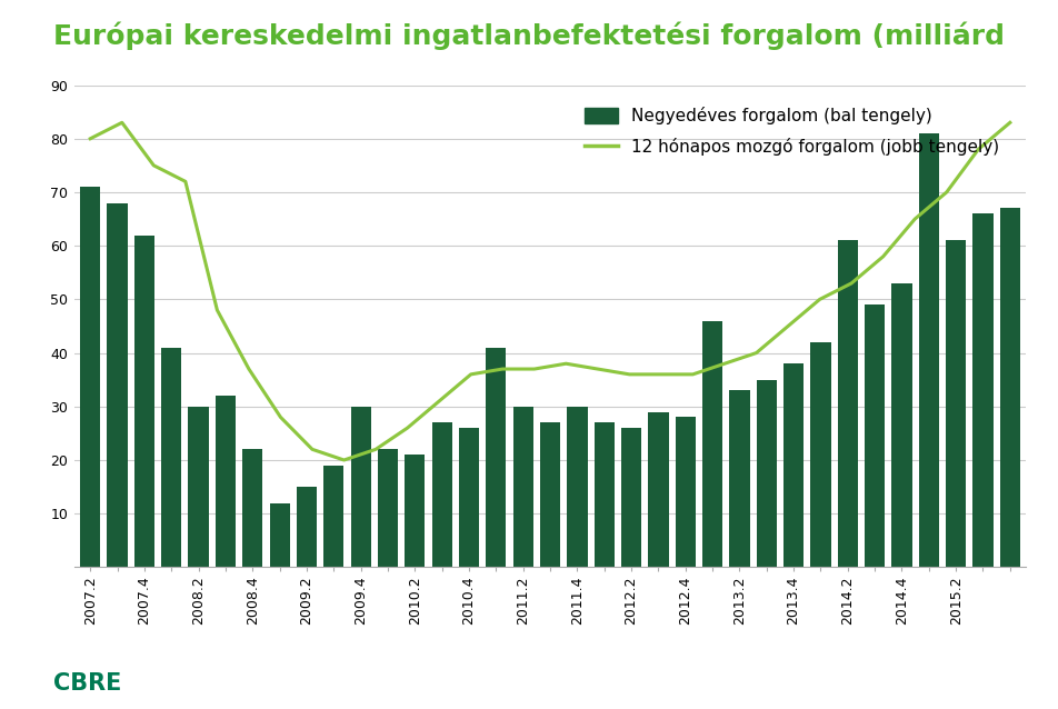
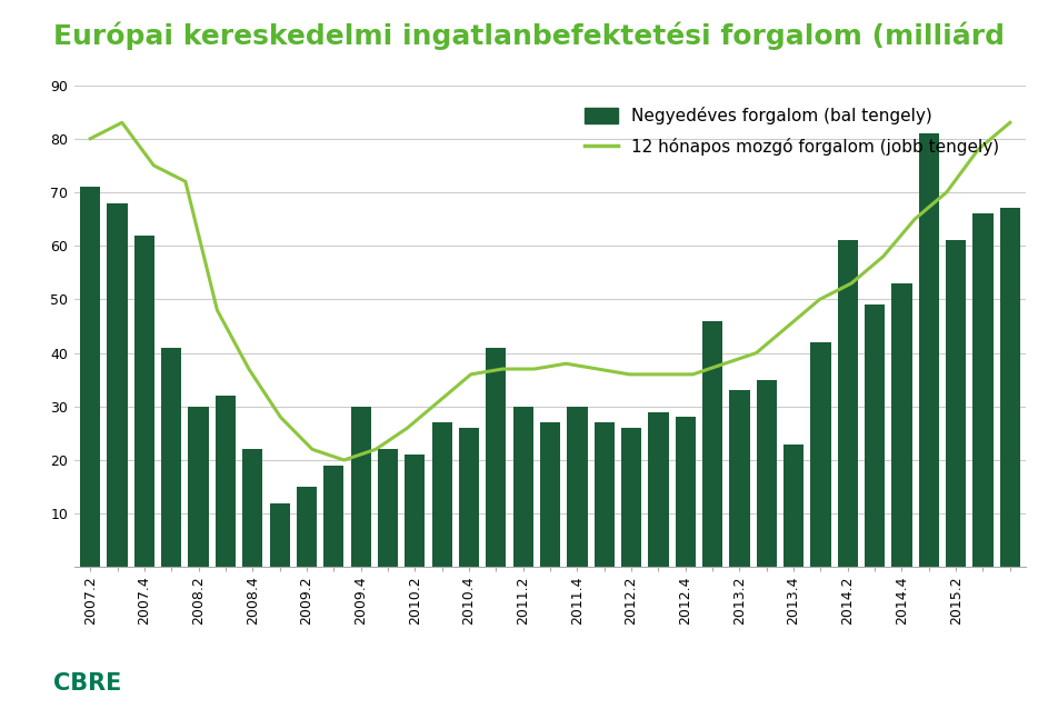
Negyedéves forgalom (bal tengely)/2013.4: 38 -> 23
